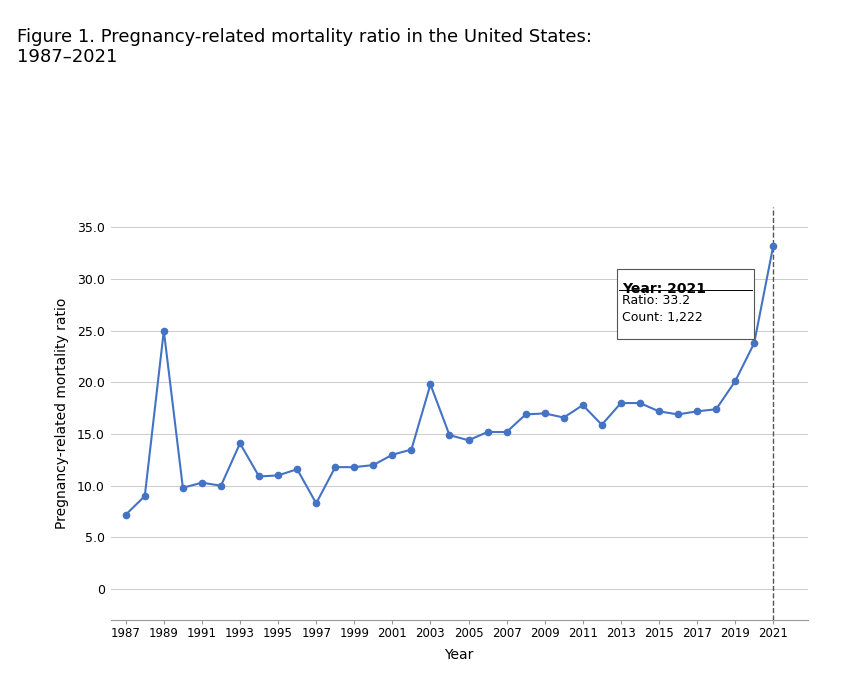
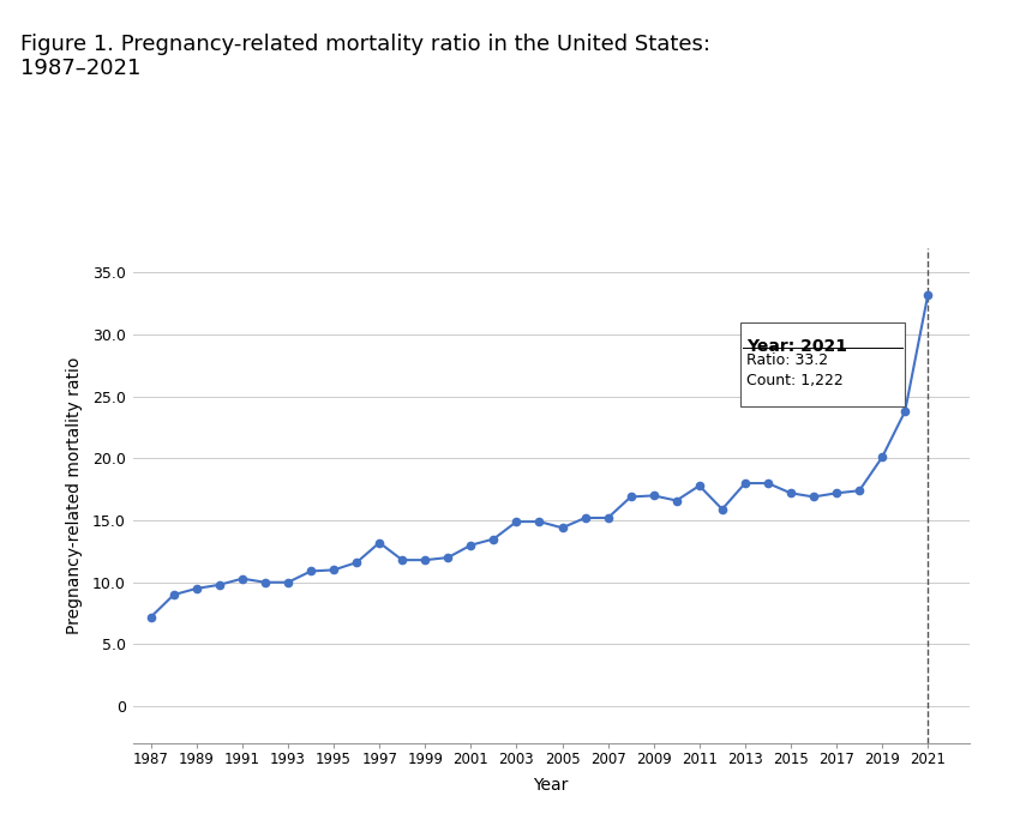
1989: 25.0 -> 9.5
1993: 14.1 -> 10.0
1997: 8.3 -> 13.2
2003: 19.8 -> 14.9
